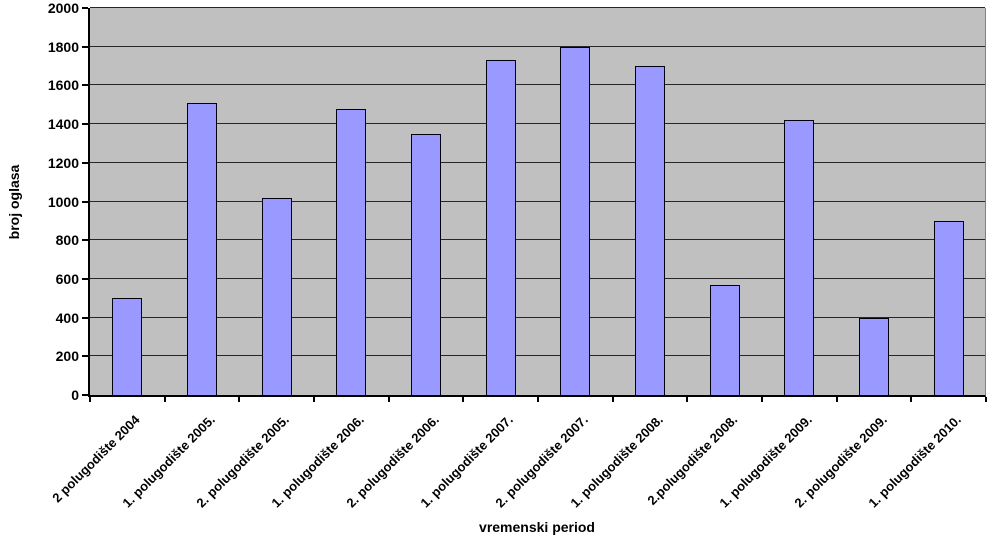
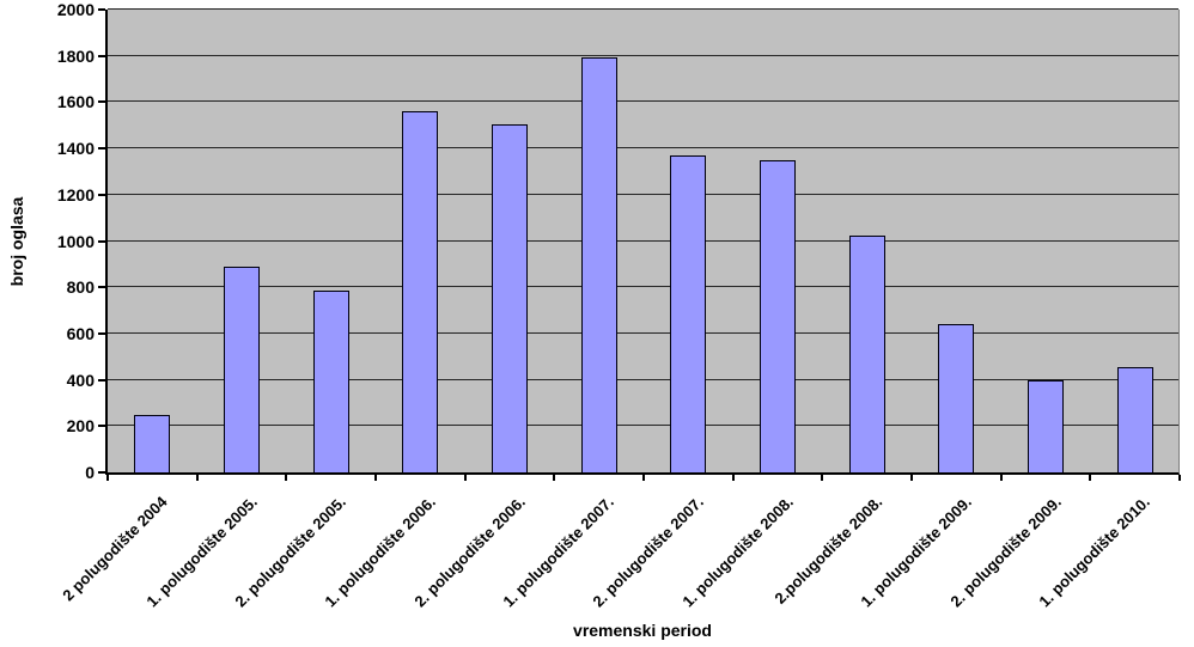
2 polugodište 2004: 500 -> 250
1. polugodište 2005.: 1510 -> 890
2. polugodište 2005.: 1020 -> 780
1. polugodište 2006.: 1480 -> 1560
2. polugodište 2006.: 1350 -> 1500
1. polugodište 2007.: 1730 -> 1800
2. polugodište 2007.: 1800 -> 1370
1. polugodište 2008.: 1700 -> 1350
2.polugodište 2008.: 570 -> 1020
1. polugodište 2009.: 1420 -> 640
1. polugodište 2010.: 900 -> 460
